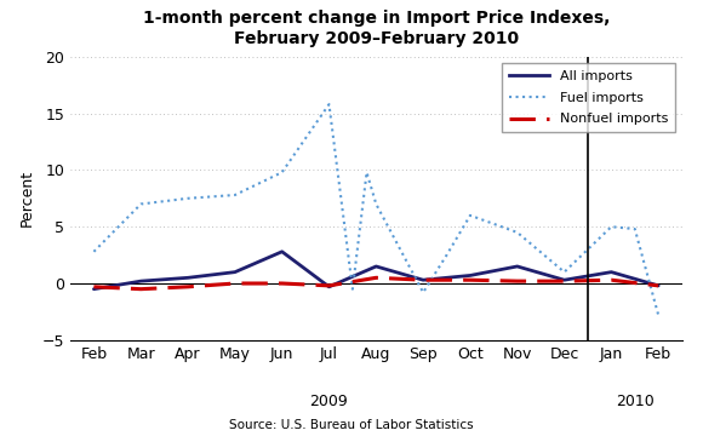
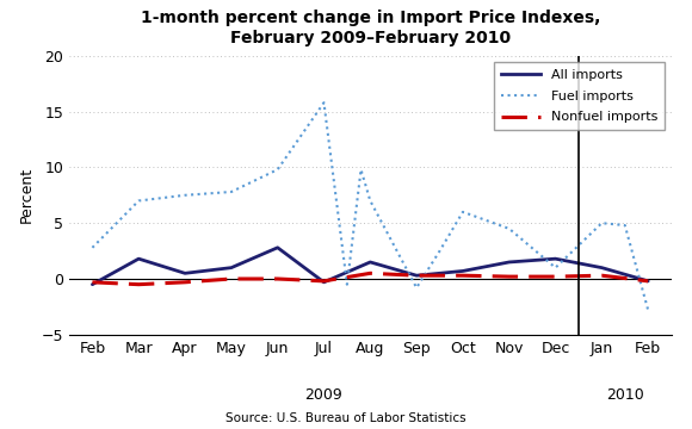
All imports/Mar: 0.2 -> 1.8
All imports/Dec: 0.3 -> 1.8
